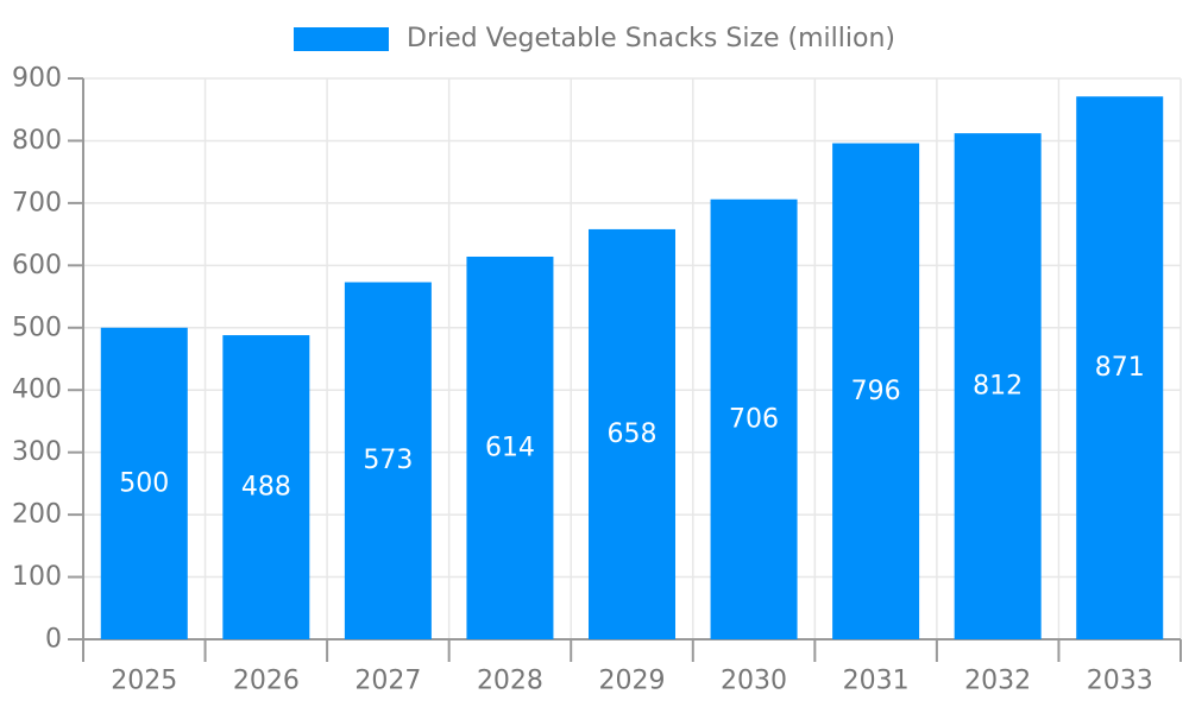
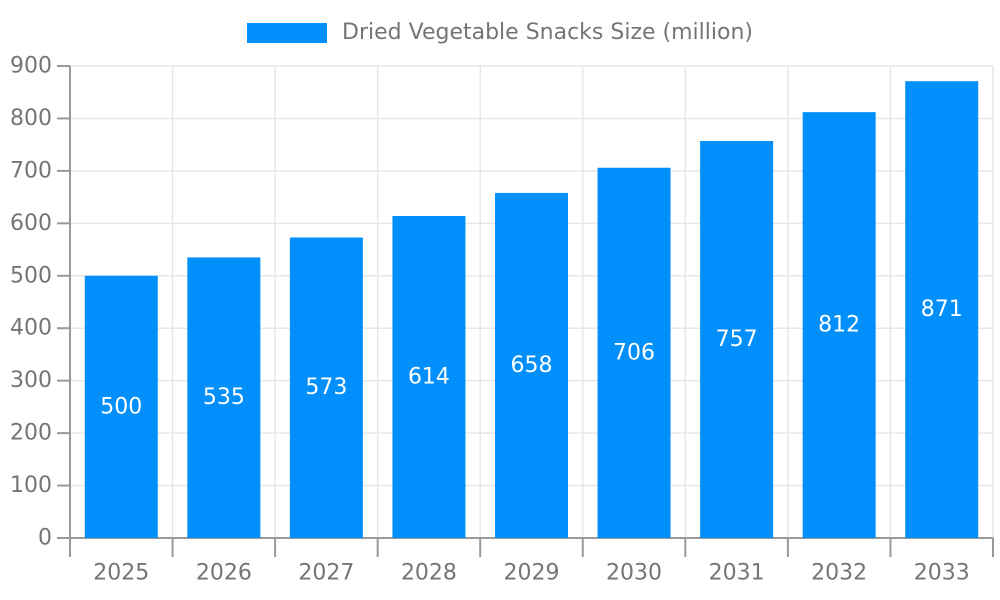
2026: 488 -> 535
2031: 796 -> 757
